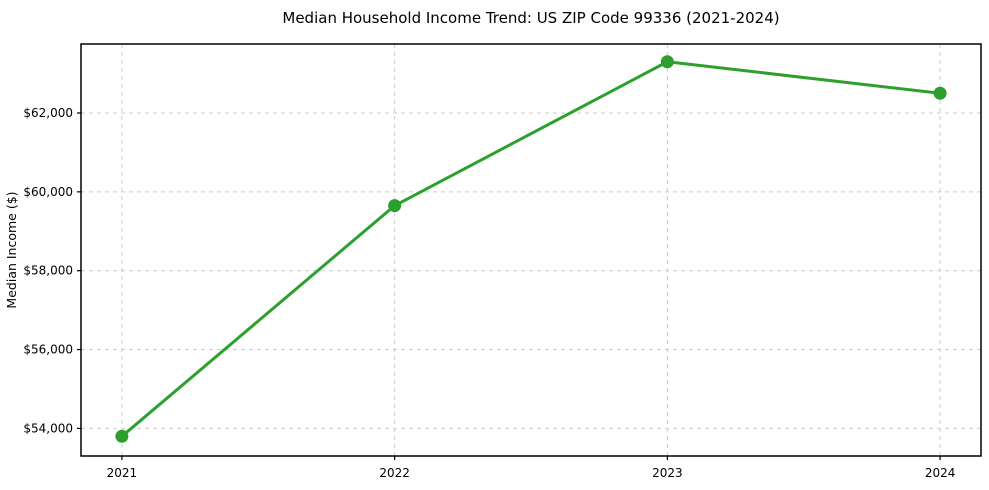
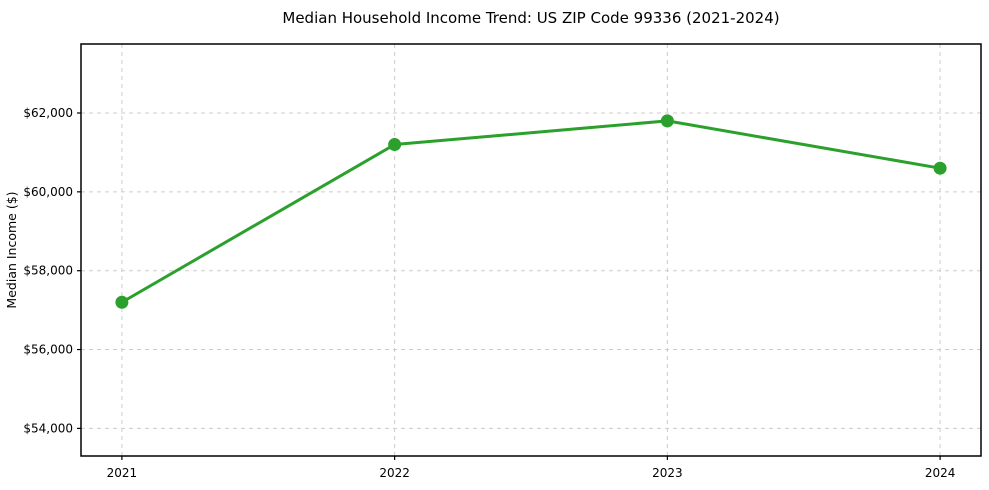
2021: $53800 -> $57200
2022: $59600 -> $61200
2023: $63300 -> $61800
2024: $62500 -> $60600
